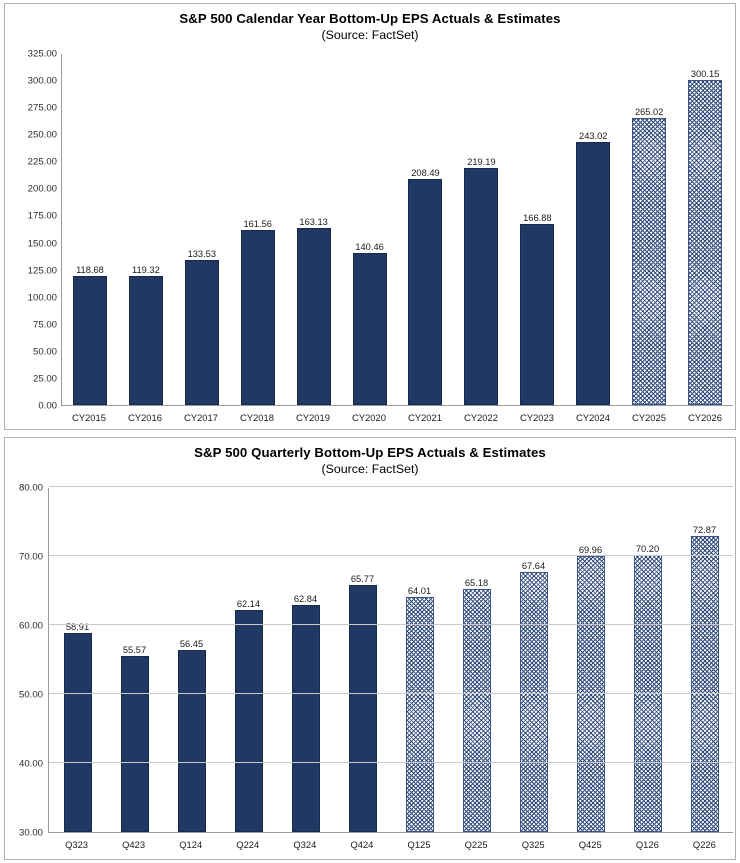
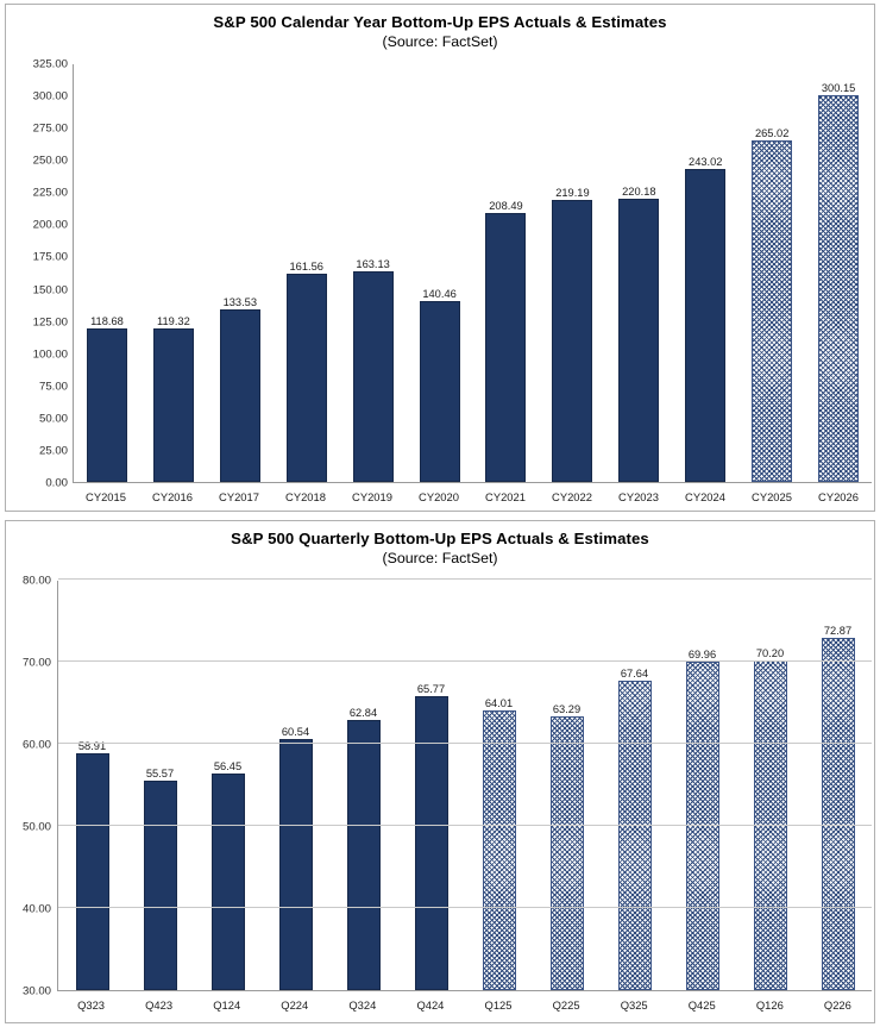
S&P 500 Calendar Year Bottom-Up EPS Actuals & Estimates/CY2023: 166.88 -> 220.18
S&P 500 Quarterly Bottom-Up EPS Actuals & Estimates/Q224: 62.14 -> 60.54
S&P 500 Quarterly Bottom-Up EPS Actuals & Estimates/Q225: 65.18 -> 63.29
